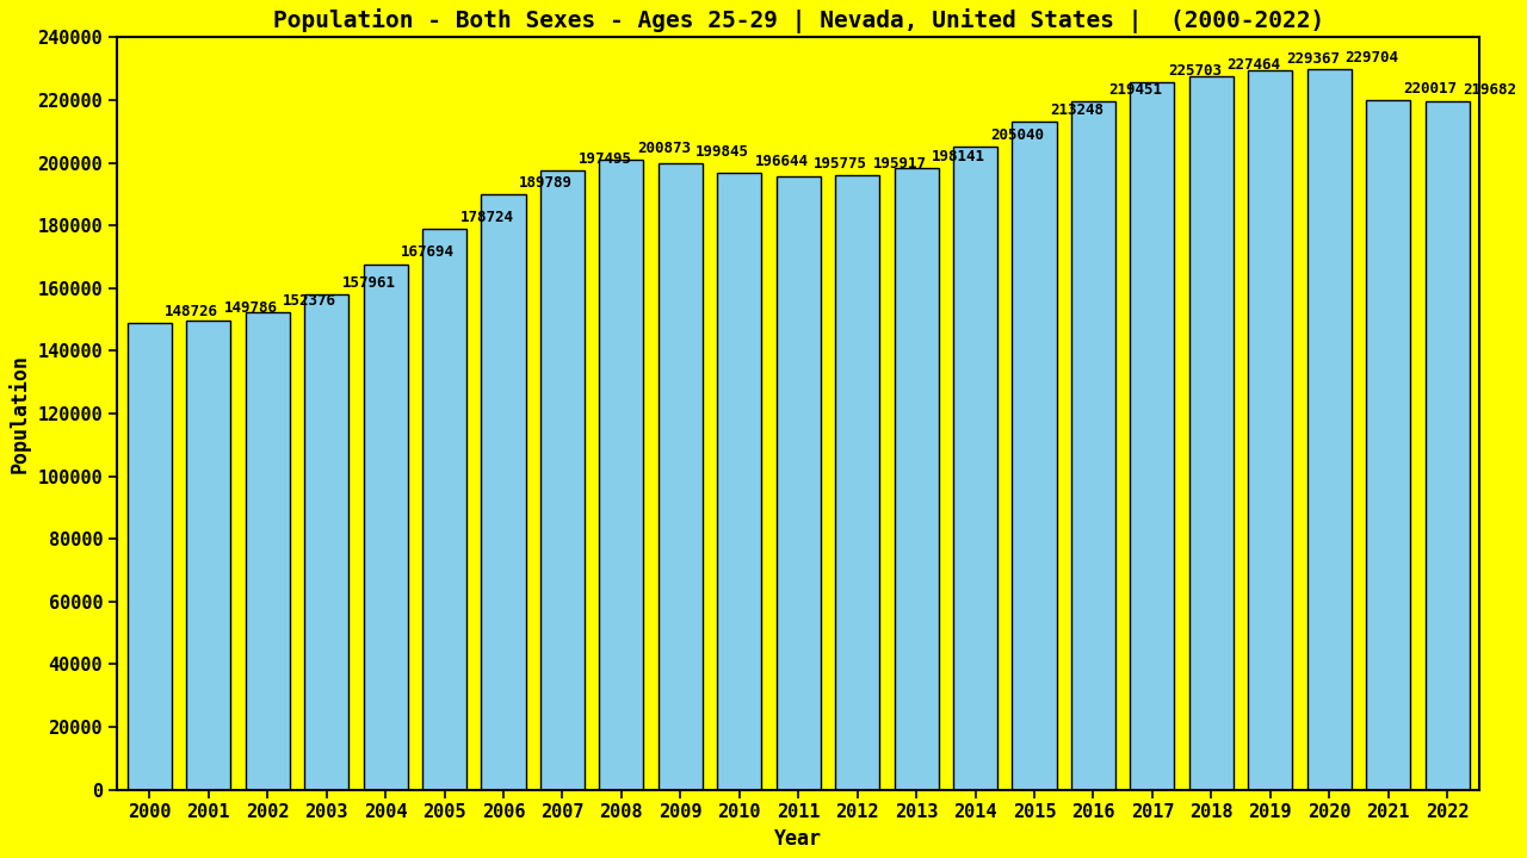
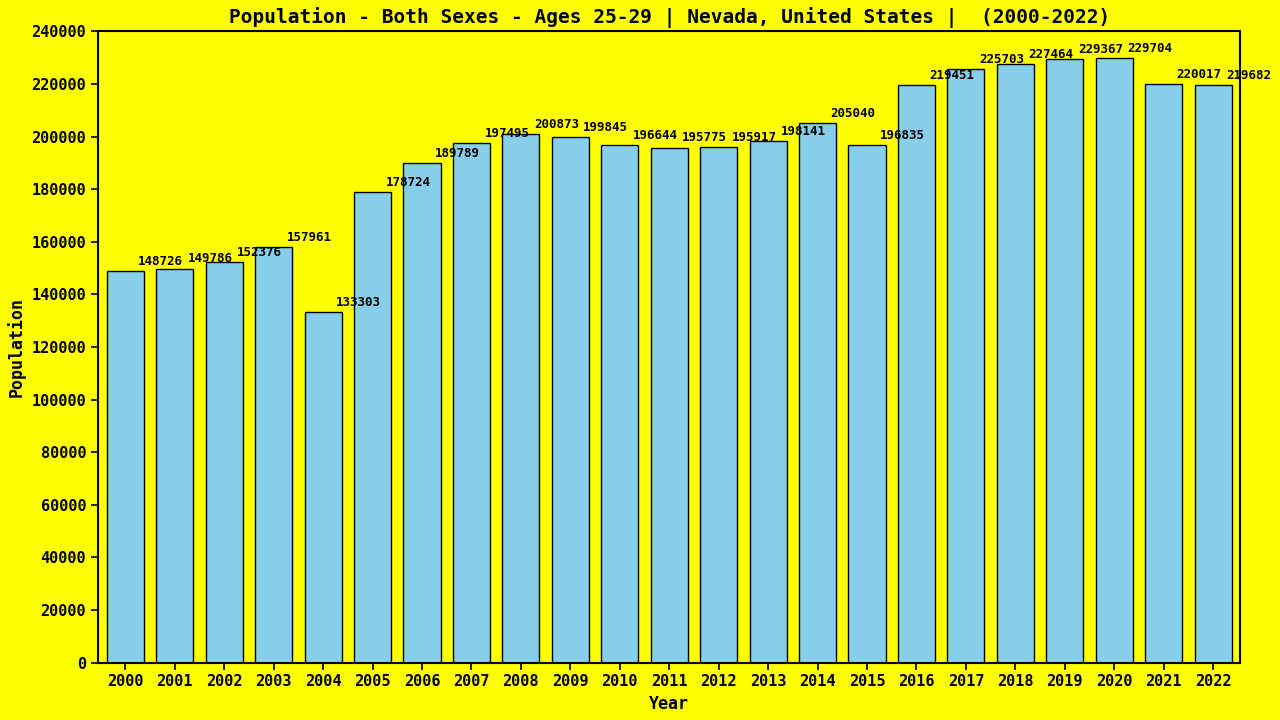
2004: 167694 -> 133303
2015: 213248 -> 196835
